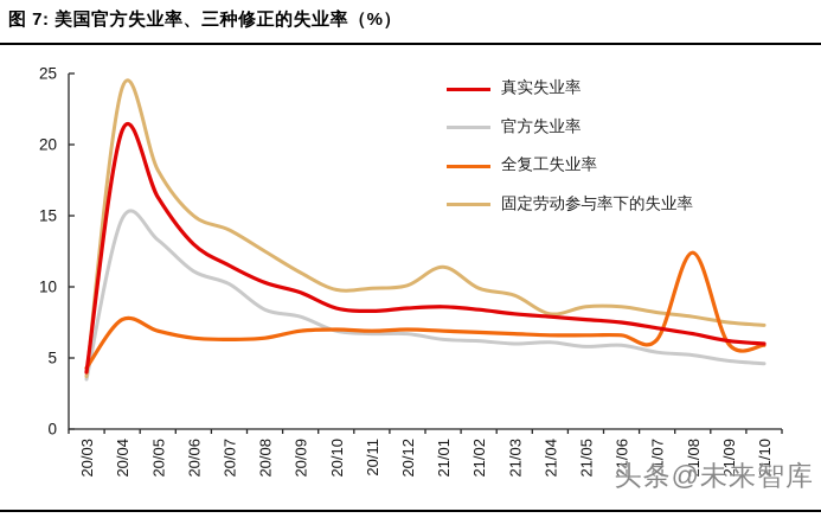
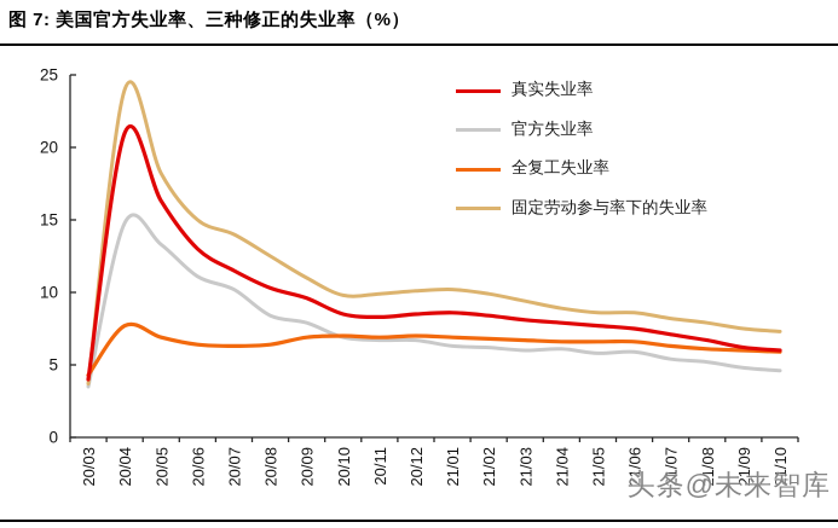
固定劳动参与率下的失业率/21/01: 11.4 -> 10.2
固定劳动参与率下的失业率/21/04: 8.1 -> 8.9
全复工失业率/21/08: 12.4 -> 6.1
